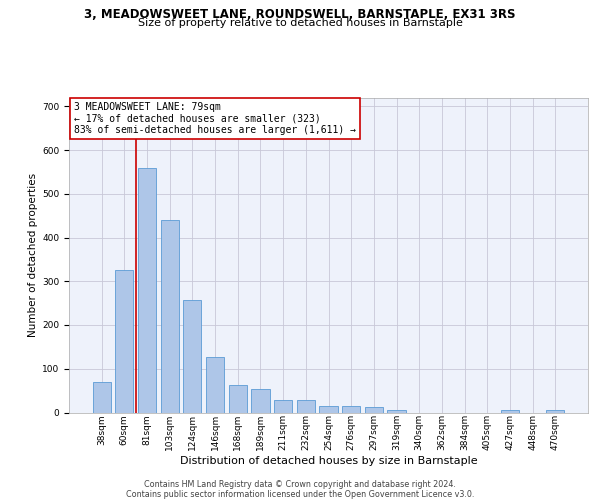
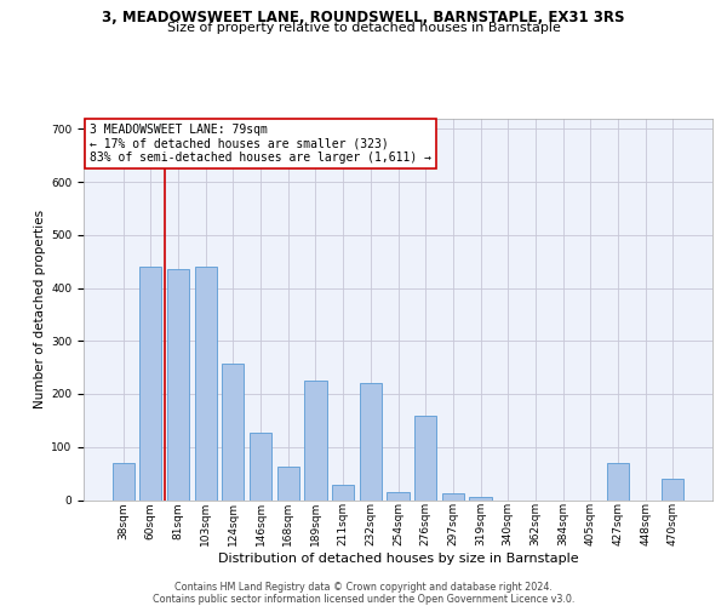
60sqm: 325 -> 440
81sqm: 560 -> 435
189sqm: 53 -> 225
232sqm: 28 -> 220
276sqm: 16 -> 160
427sqm: 5 -> 70
470sqm: 5 -> 40
